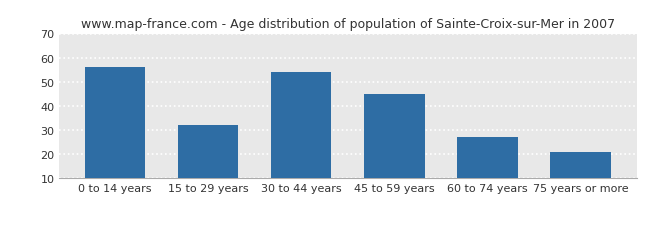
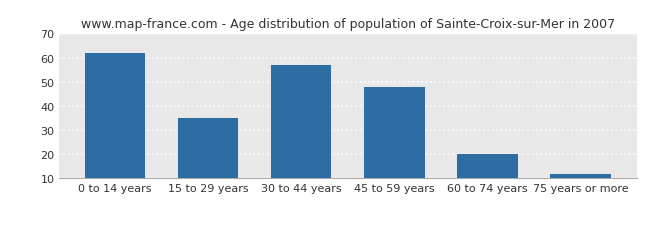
0 to 14 years: 56 -> 62
15 to 29 years: 32 -> 35
30 to 44 years: 54 -> 57
45 to 59 years: 45 -> 48
60 to 74 years: 27 -> 20
75 years or more: 21 -> 12
